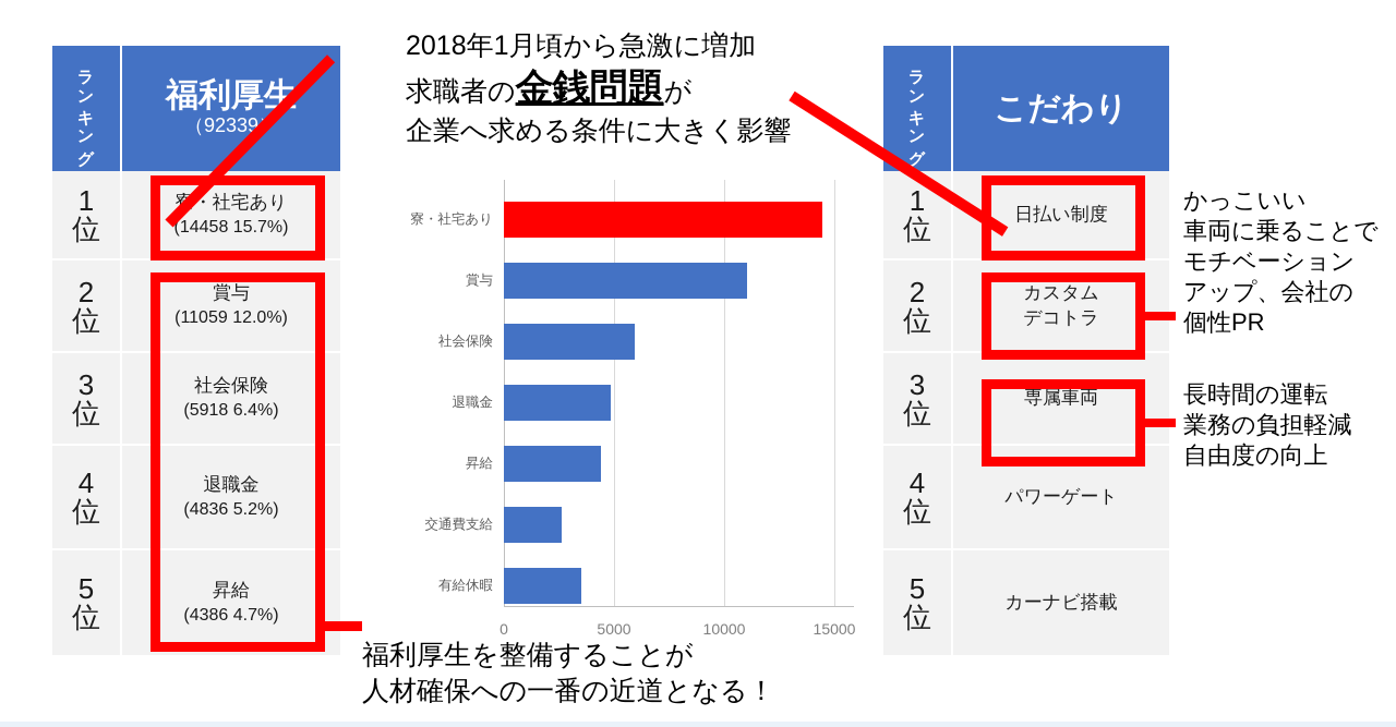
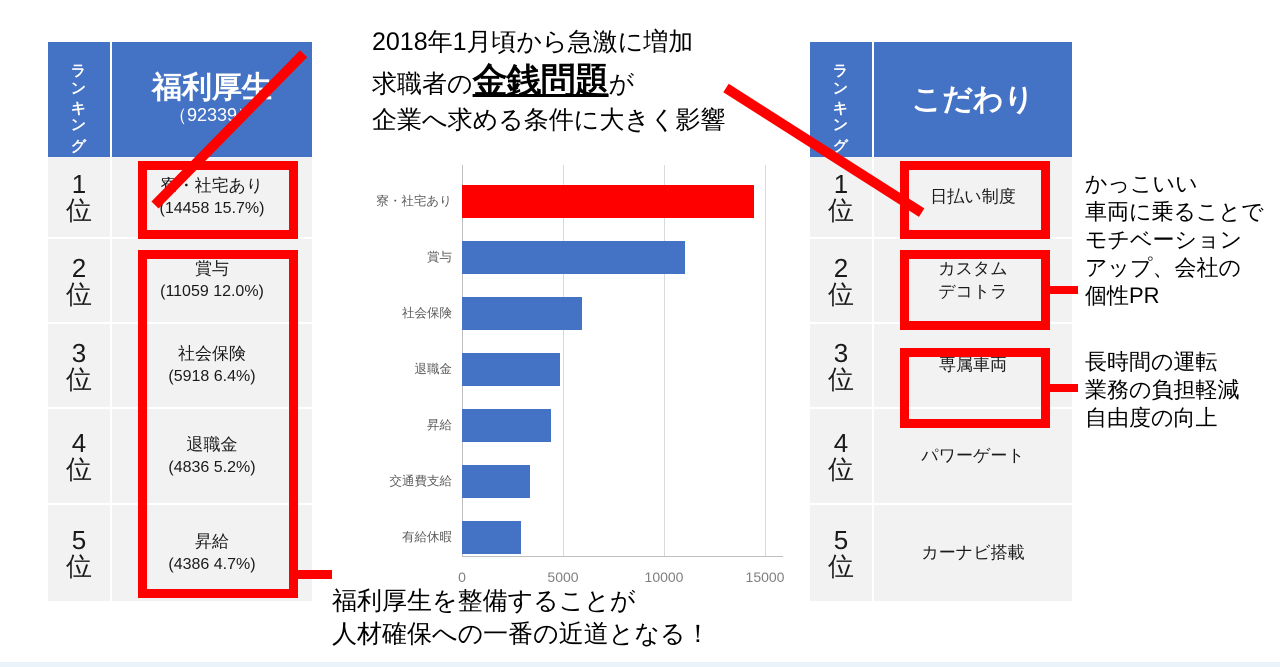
交通費支給: 2600 -> 3400
有給休暇: 3500 -> 2900
